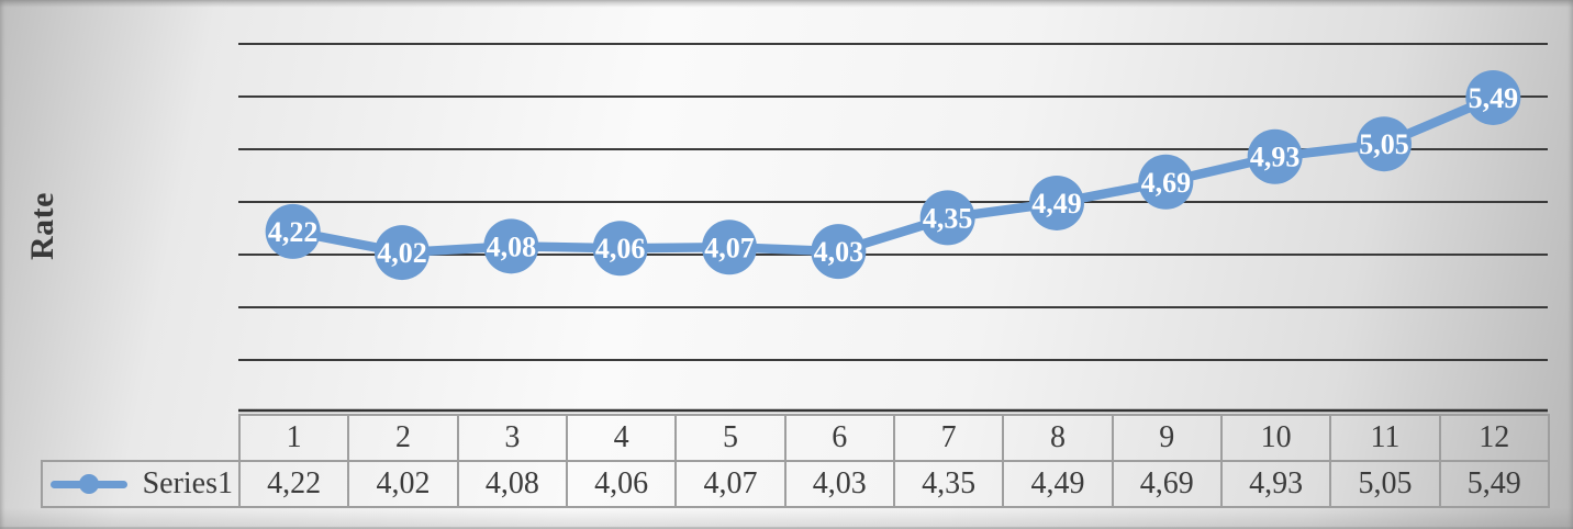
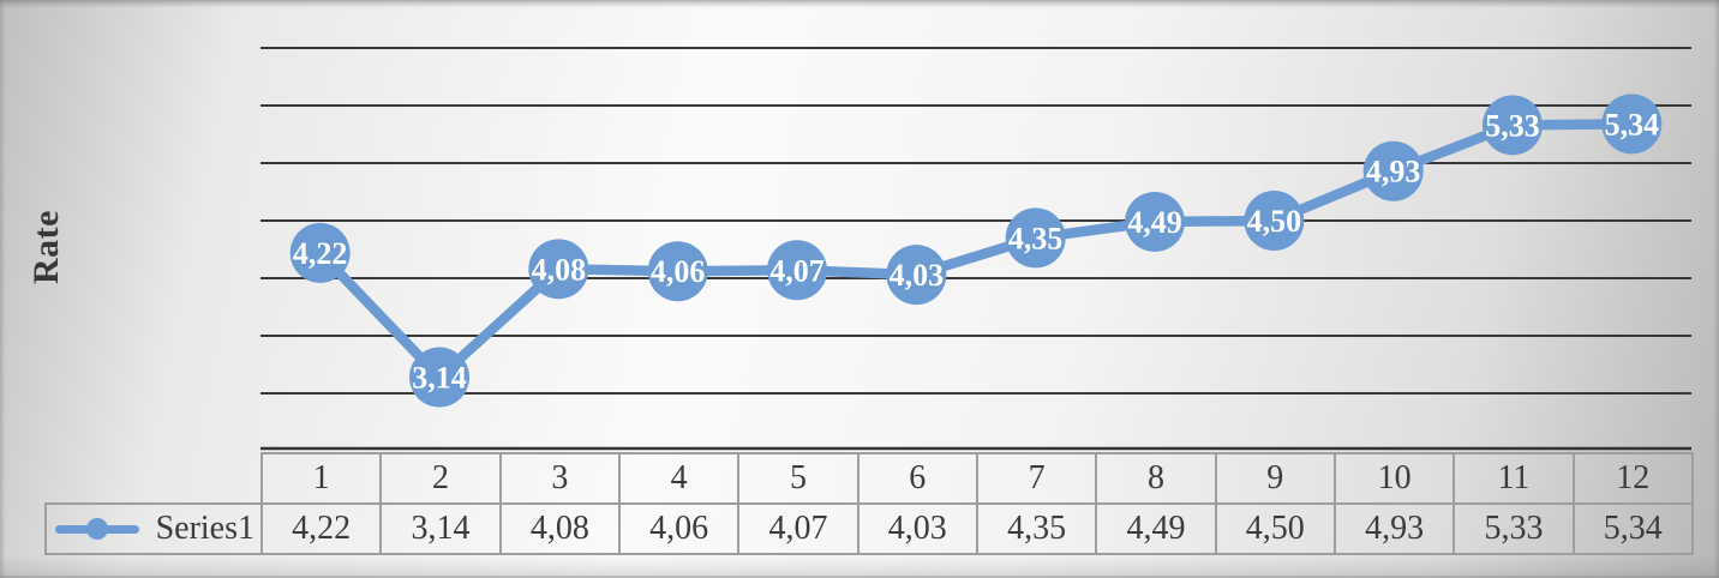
2: 4,02 -> 3,14
9: 4,69 -> 4,50
11: 5,05 -> 5,33
12: 5,49 -> 5,34
